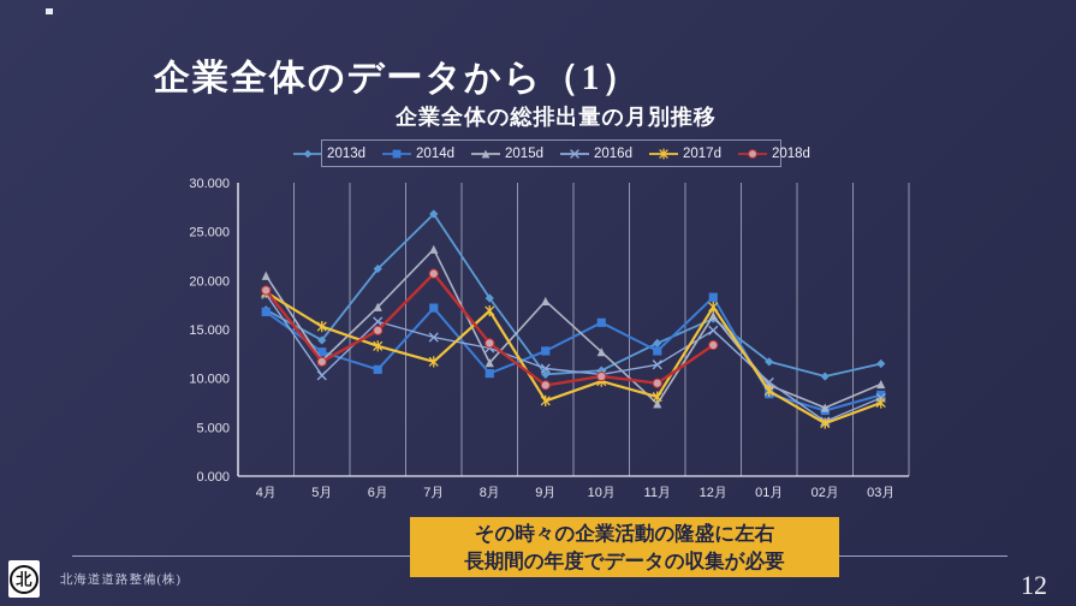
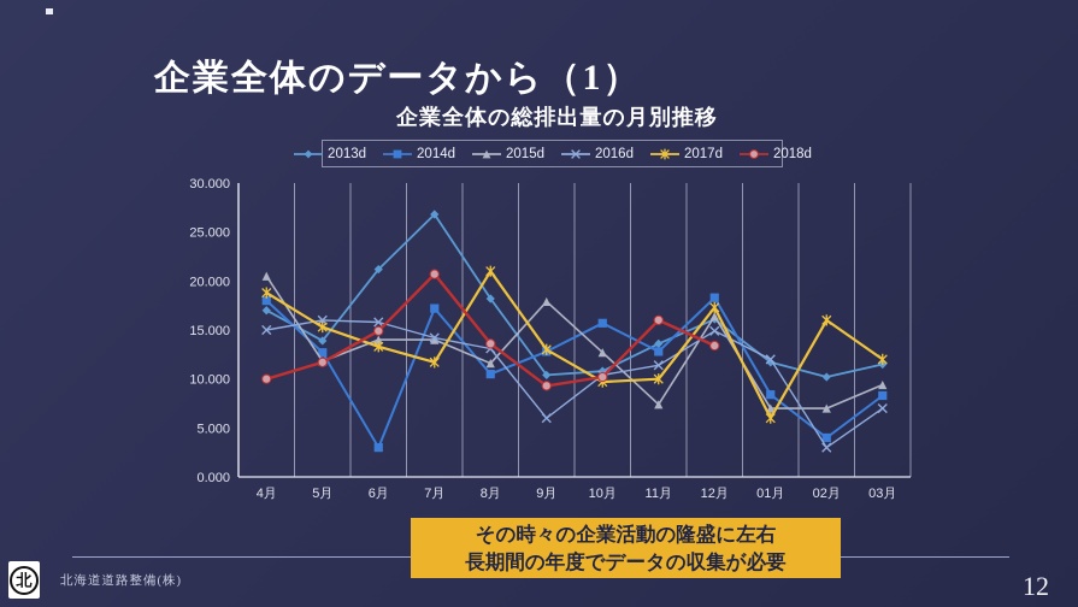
2014d/4月: 17 -> 18
2016d/4月: 19 -> 15
2018d/4月: 19 -> 10
2016d/5月: 10 -> 16
2014d/6月: 11 -> 3
2015d/6月: 17 -> 14
2015d/7月: 23 -> 14
2017d/8月: 17 -> 21
2016d/9月: 11 -> 6
2017d/9月: 8 -> 13
2017d/11月: 8 -> 10
2018d/11月: 10 -> 16
2015d/01月: 9 -> 7
2016d/01月: 10 -> 12
2017d/01月: 9 -> 6
2014d/02月: 7 -> 4
2016d/02月: 6 -> 3
2017d/02月: 5 -> 16
2016d/03月: 8 -> 7
2017d/03月: 8 -> 12
